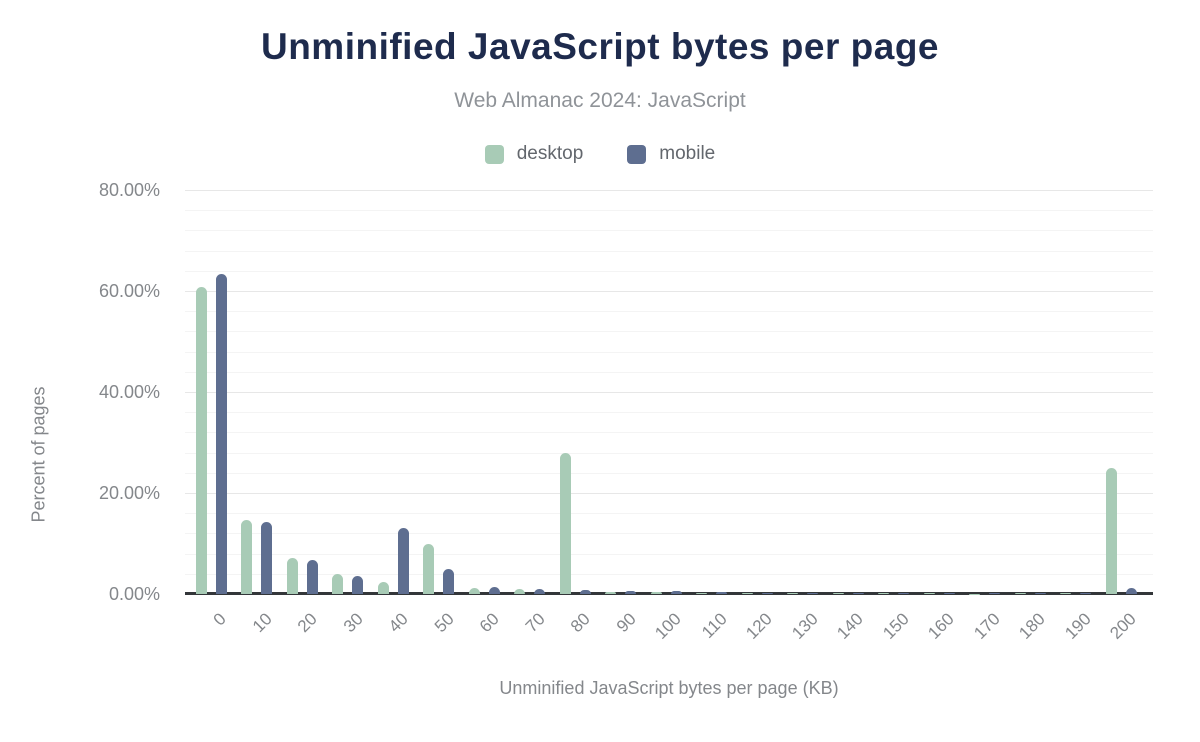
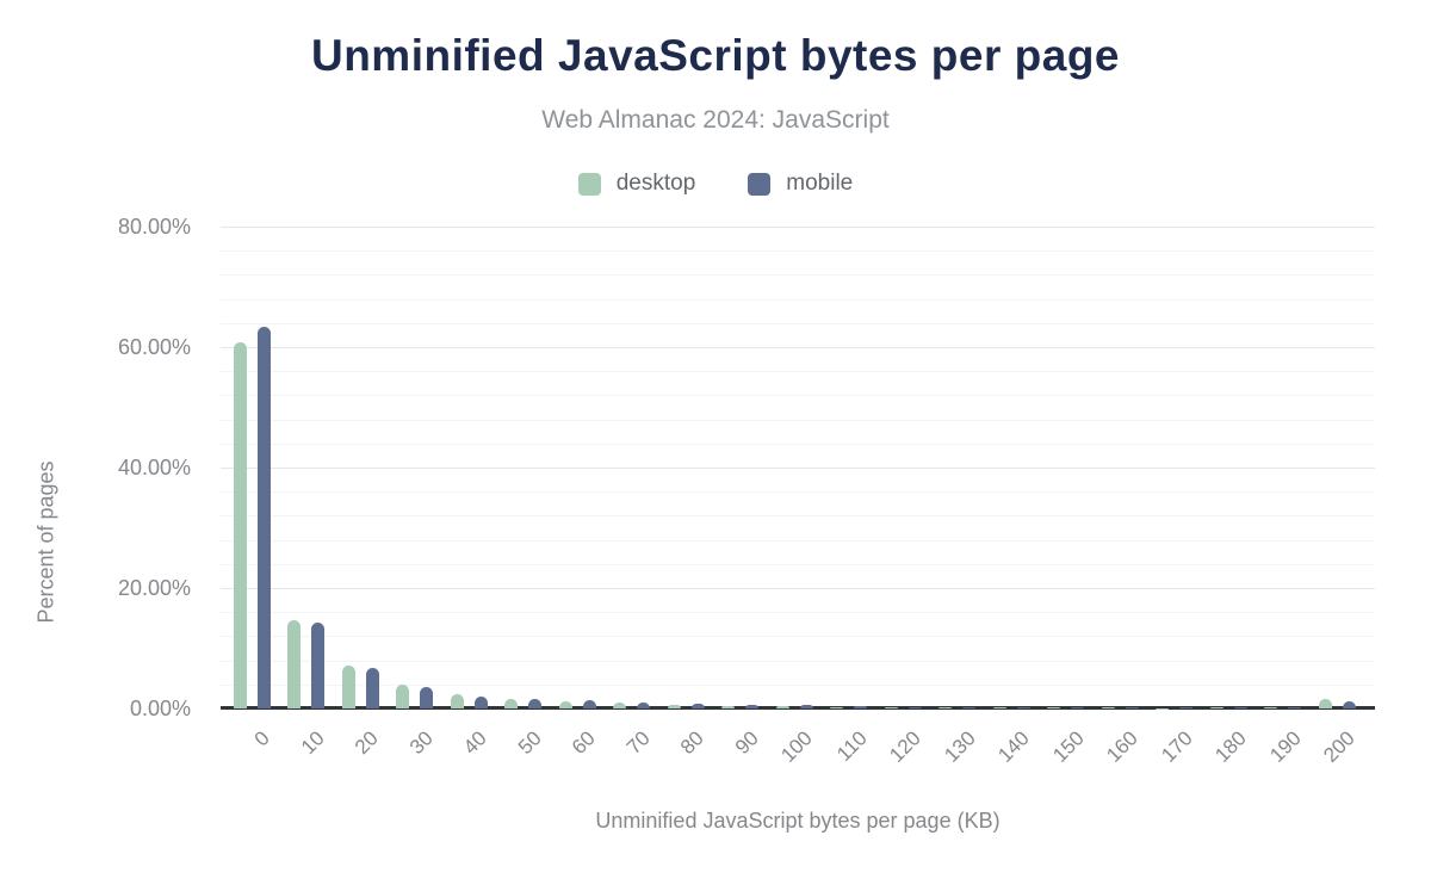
mobile/40: 13% -> 2%
desktop/50: 10% -> 2%
mobile/50: 5% -> 2%
desktop/80: 28% -> 1%
desktop/200: 25% -> 2%
